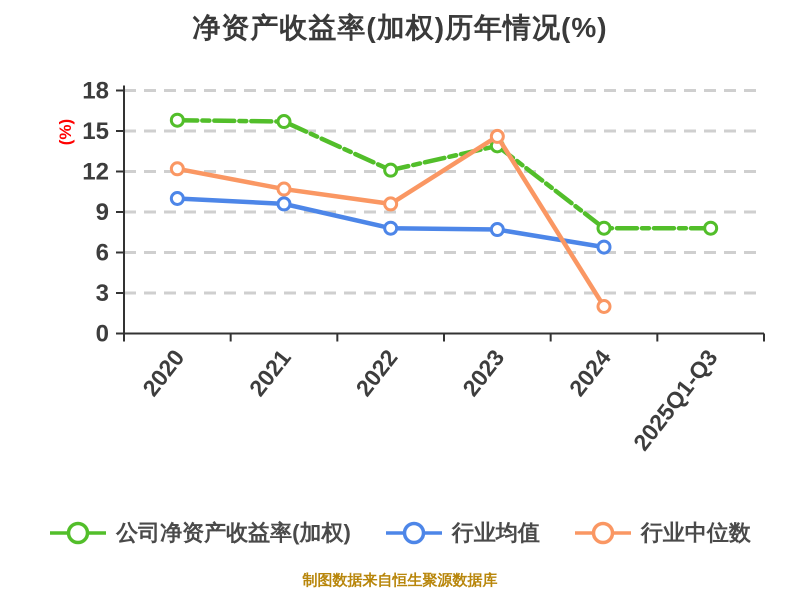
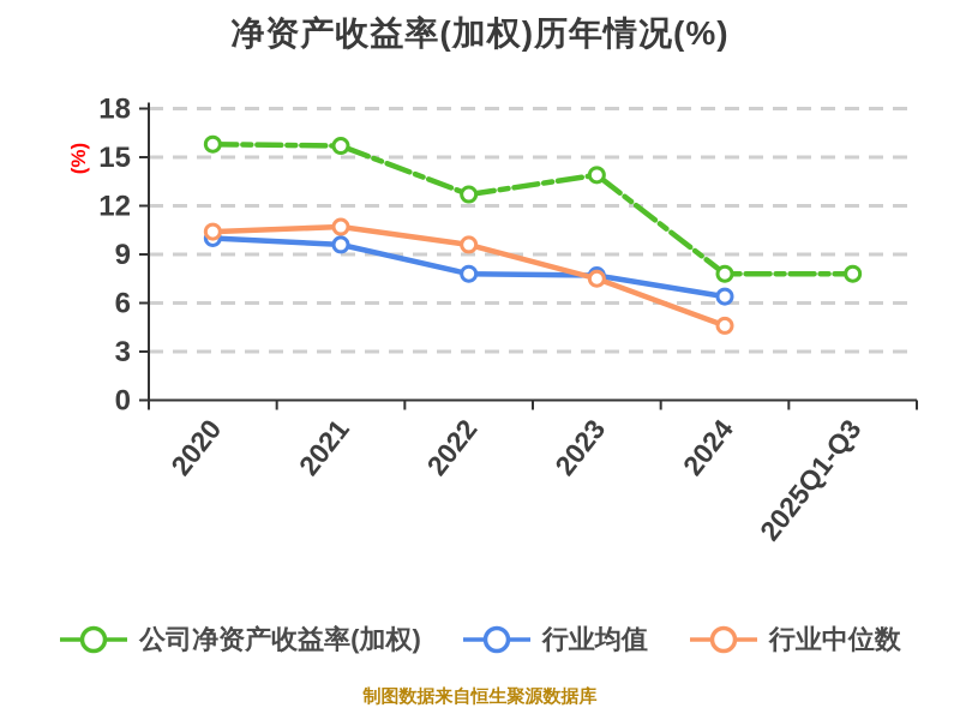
行业中位数/2020: 12.2 -> 10.4
公司净资产收益率(加权)/2022: 12.1 -> 12.7
行业中位数/2023: 14.6 -> 7.5
行业中位数/2024: 2.0 -> 4.6
